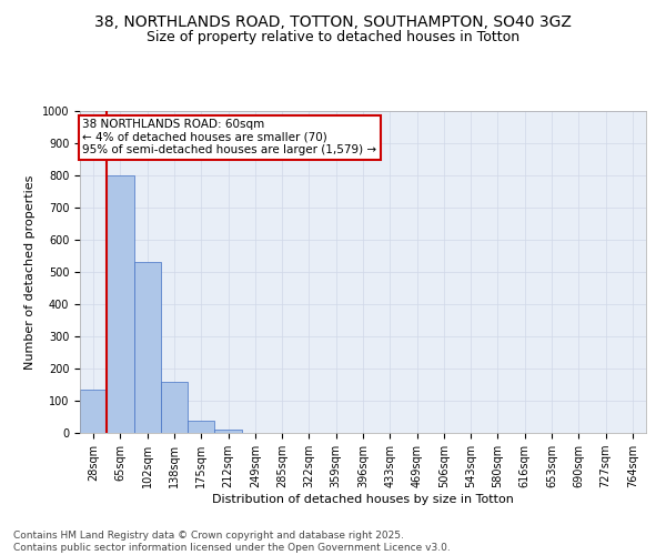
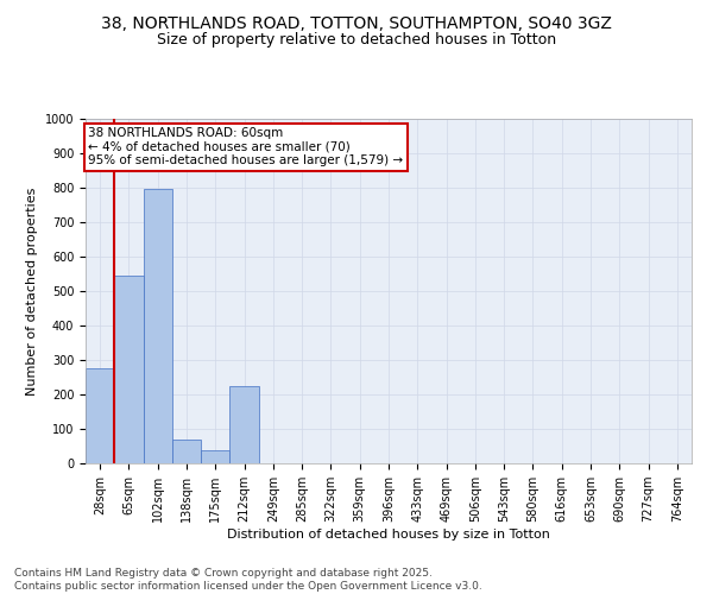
28sqm: 135 -> 275
65sqm: 800 -> 545
102sqm: 530 -> 795
138sqm: 160 -> 70
212sqm: 12 -> 225
